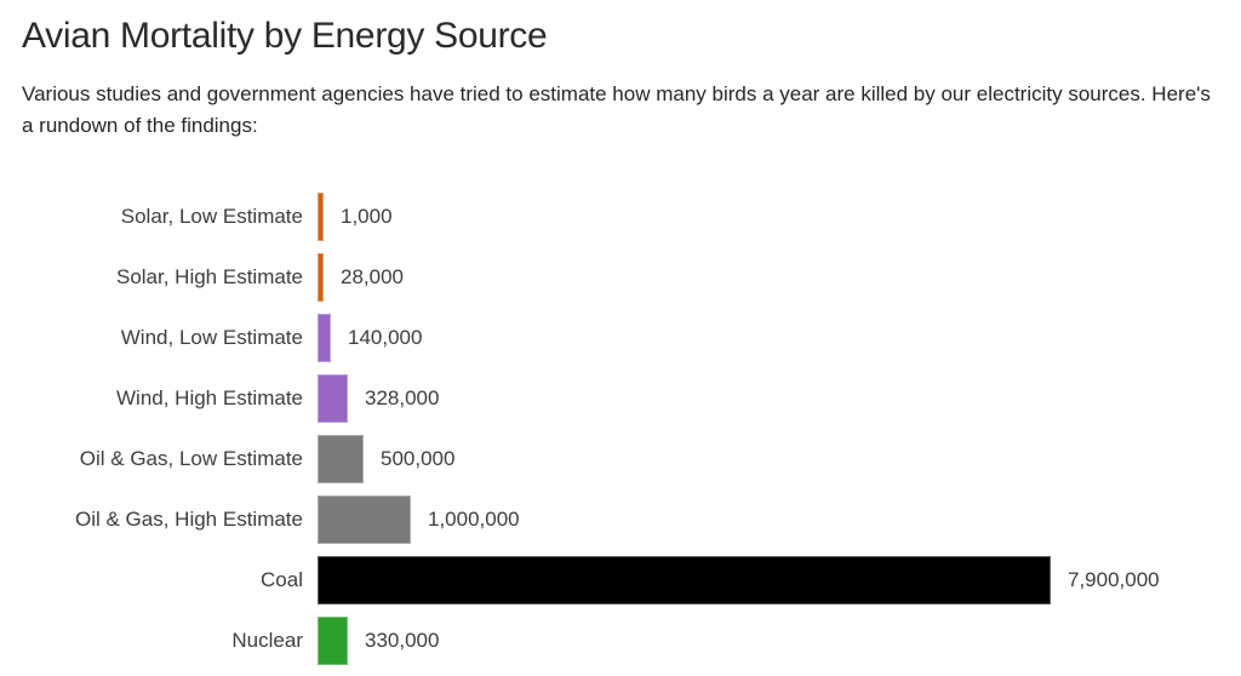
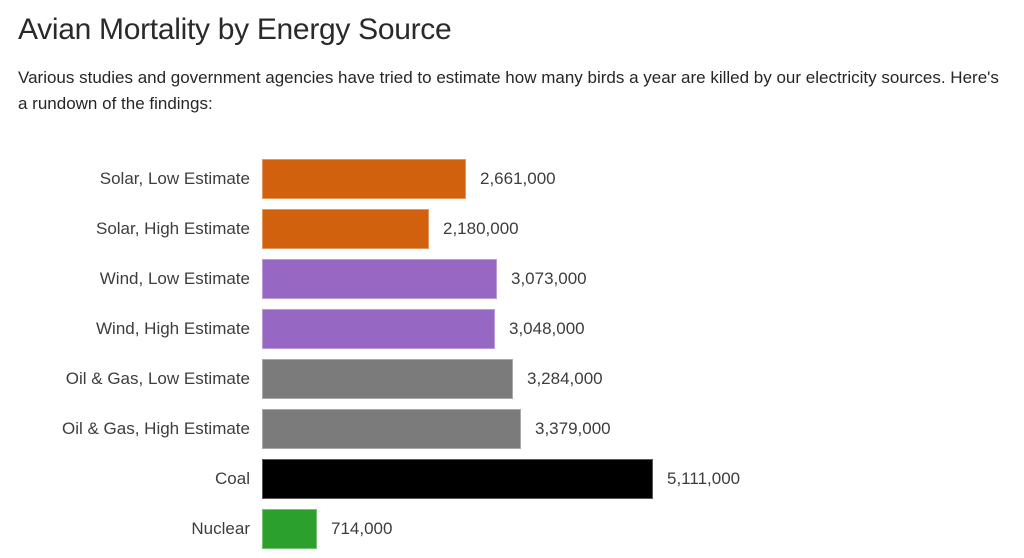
Solar, Low Estimate: 1,000 -> 2,661,000
Solar, High Estimate: 28,000 -> 2,180,000
Wind, Low Estimate: 140,000 -> 3,073,000
Wind, High Estimate: 328,000 -> 3,048,000
Oil & Gas, Low Estimate: 500,000 -> 3,284,000
Oil & Gas, High Estimate: 1,000,000 -> 3,379,000
Coal: 7,900,000 -> 5,111,000
Nuclear: 330,000 -> 714,000
